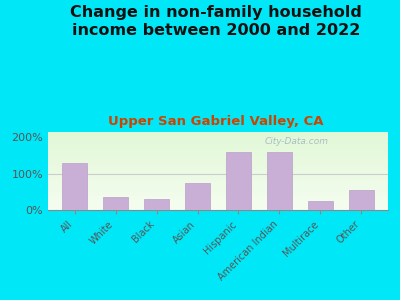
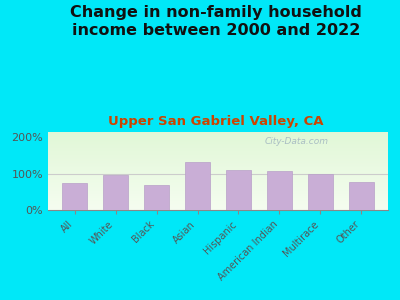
All: 130% -> 75%
White: 35% -> 97%
Black: 30% -> 68%
Asian: 75% -> 133%
Hispanic: 160% -> 110%
American Indian: 160% -> 107%
Multirace: 25% -> 100%
Other: 55% -> 77%
